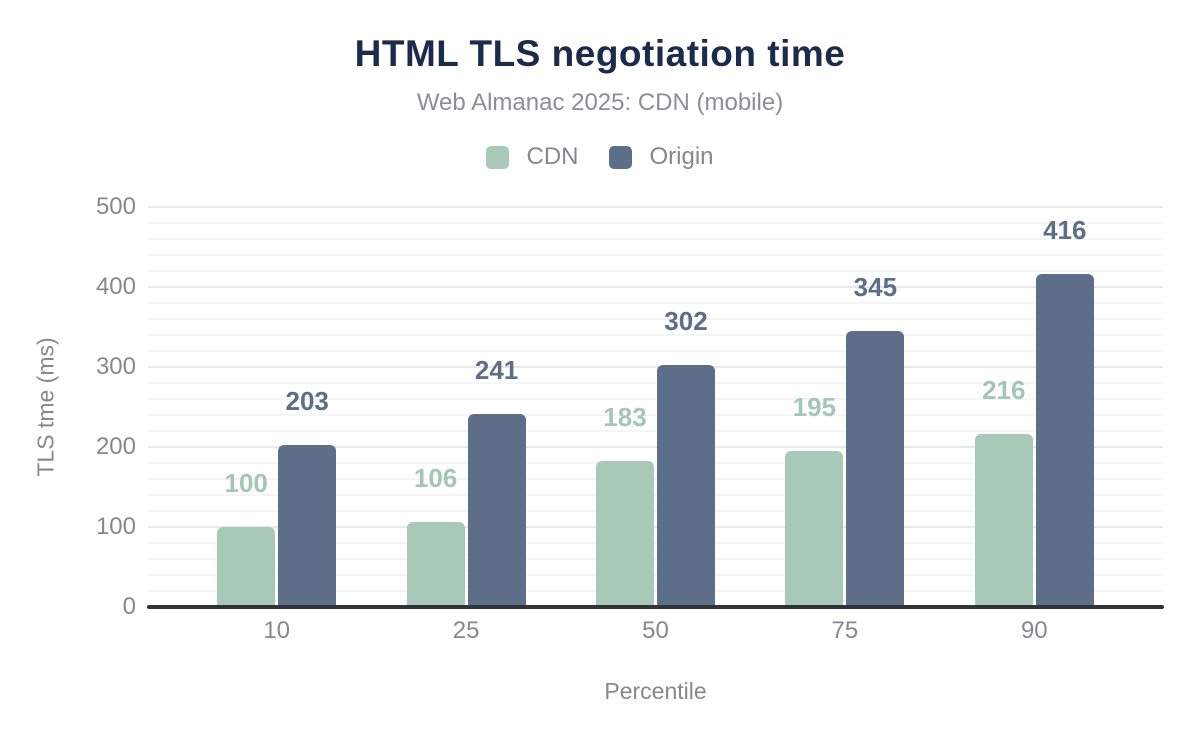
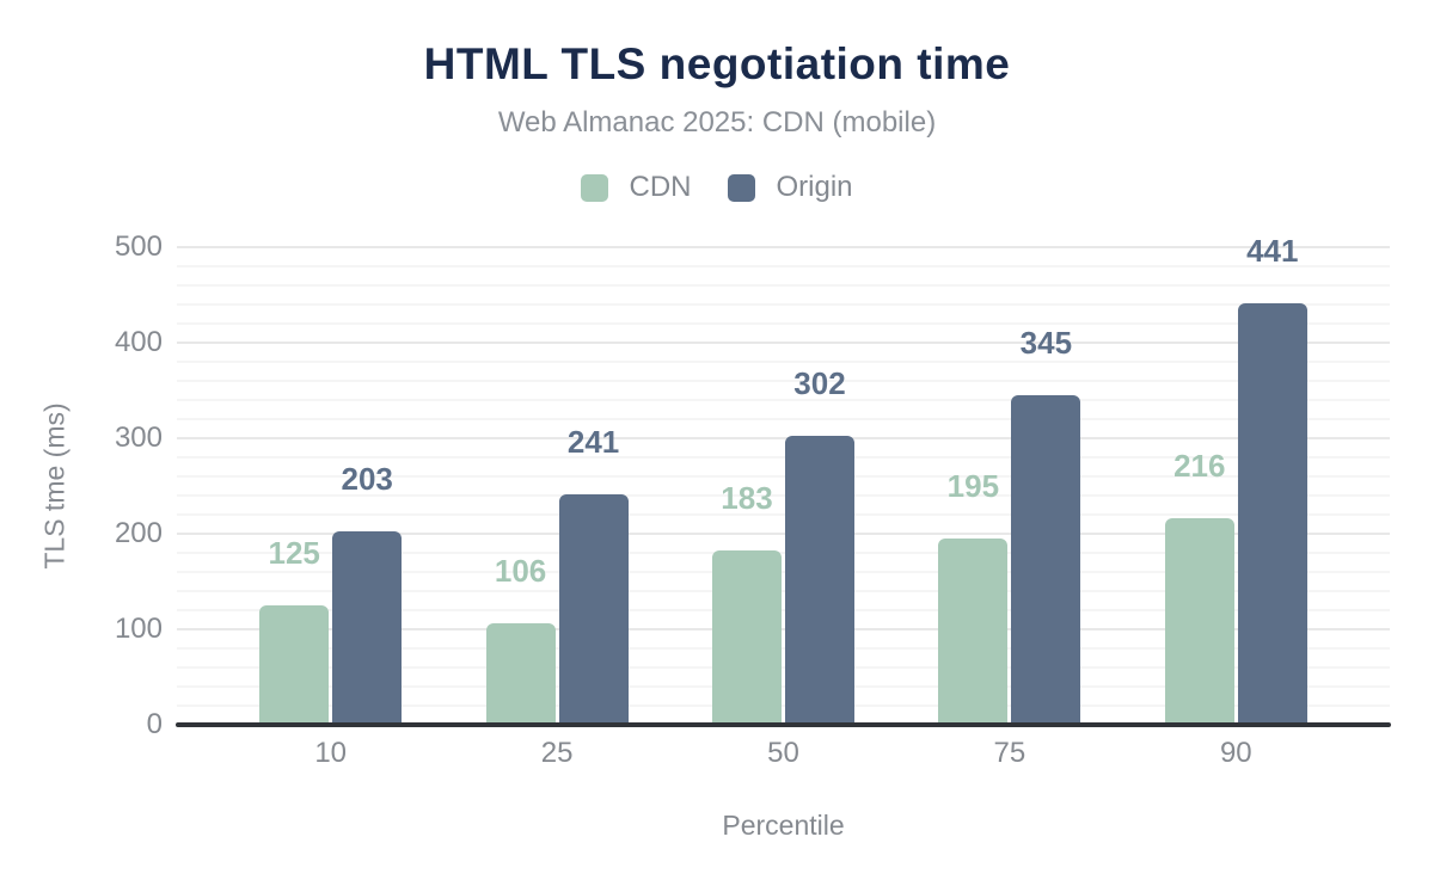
CDN/10: 100 -> 125
Origin/90: 416 -> 441
